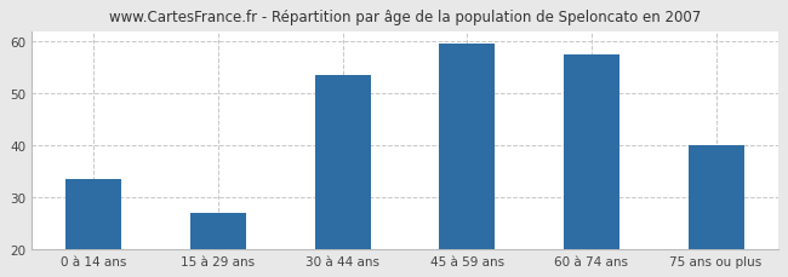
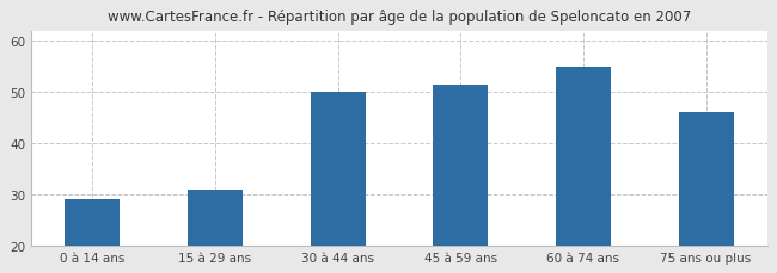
0 à 14 ans: 33.5 -> 29.0
15 à 29 ans: 27.0 -> 31.0
30 à 44 ans: 53.5 -> 50.0
45 à 59 ans: 59.5 -> 51.5
60 à 74 ans: 57.5 -> 55.0
75 ans ou plus: 40.0 -> 46.0
